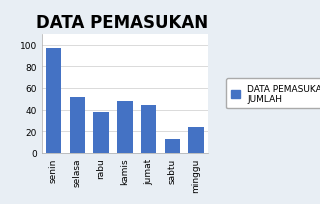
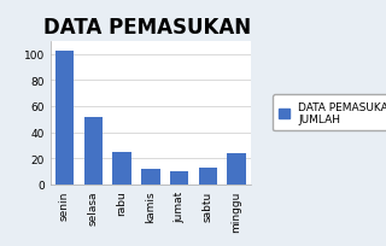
senin: 97 -> 102
rabu: 38 -> 25
kamis: 48 -> 12
jumat: 44 -> 10
